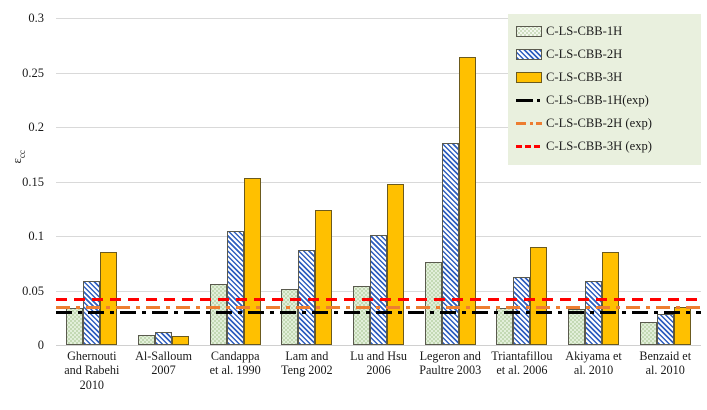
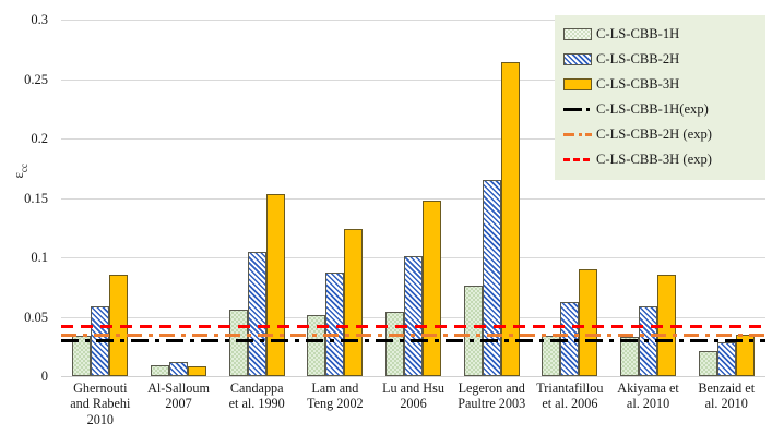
C-LS-CBB-2H/Legeron and Paultre 2003: 0.185 -> 0.165
